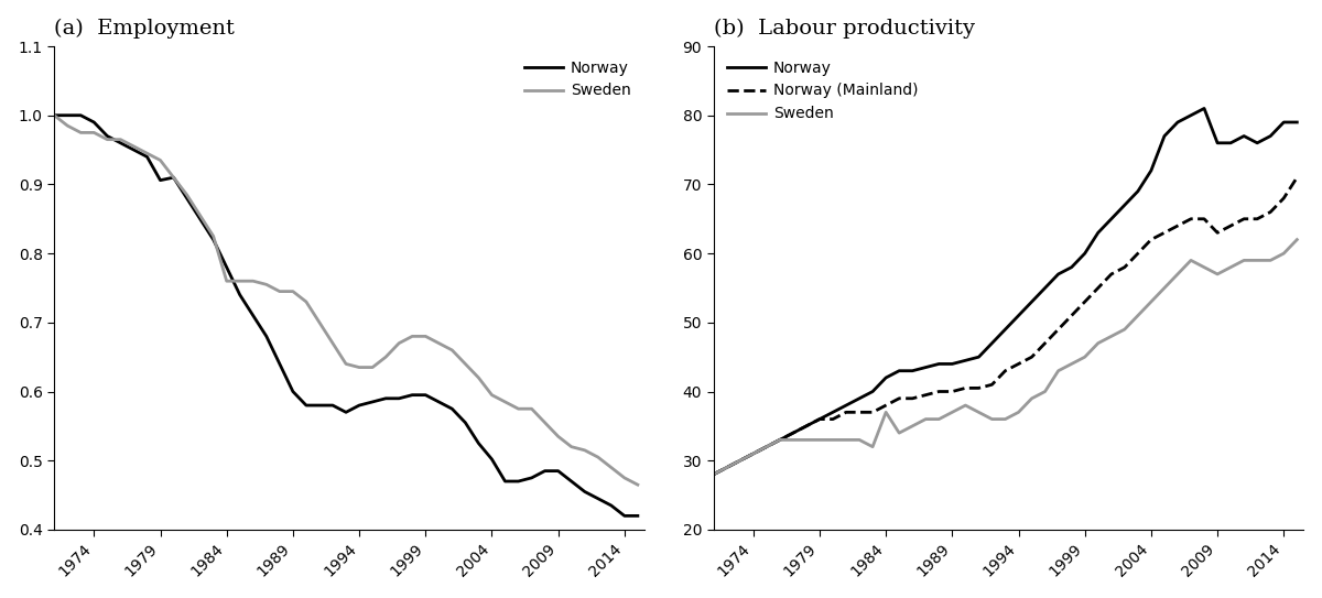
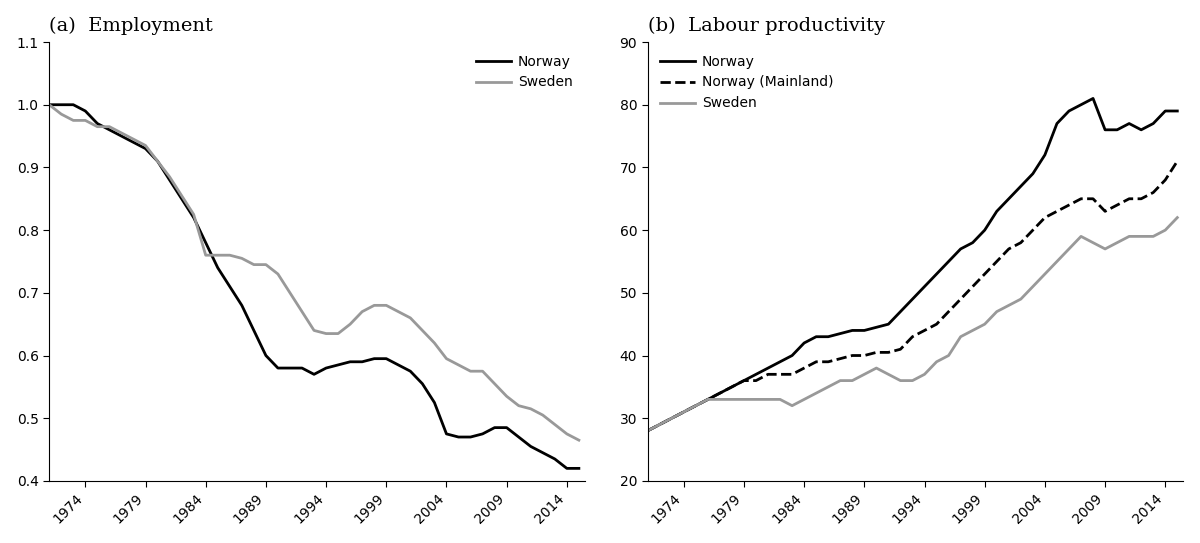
(a) Employment/Norway/1979: 0.906 -> 0.930
(a) Employment/Norway/2004: 0.502 -> 0.475
(b) Labour productivity/Sweden/1984: 37 -> 33
